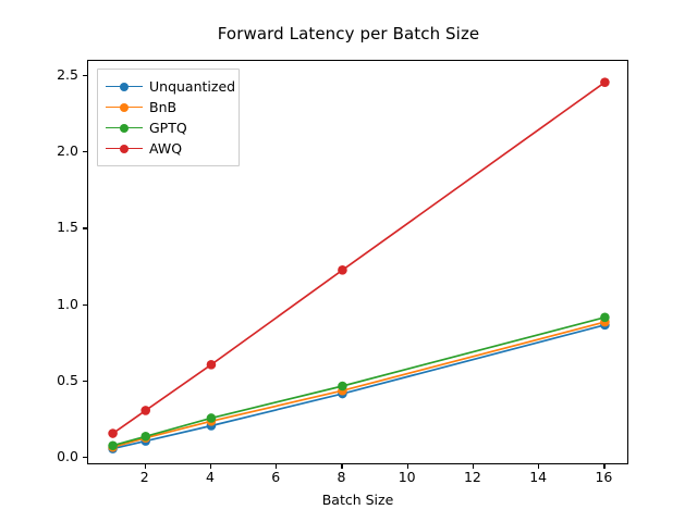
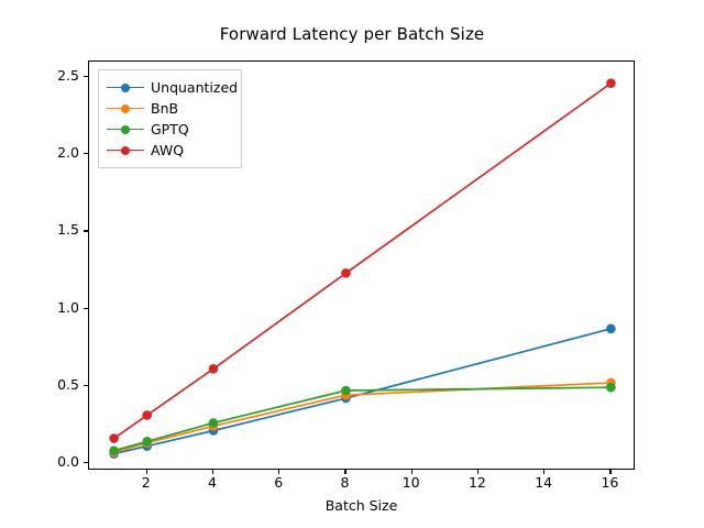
BnB/16: 0.89 -> 0.52
GPTQ/16: 0.92 -> 0.49
